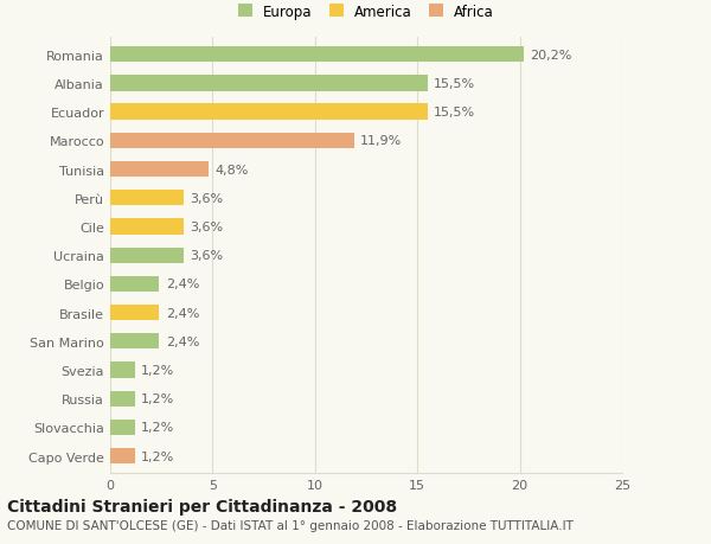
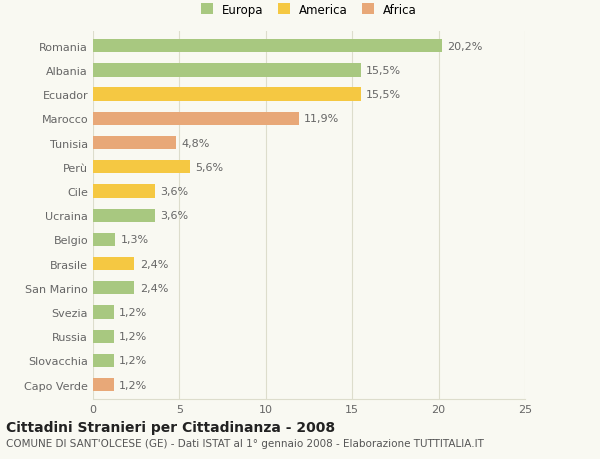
Perù: 3,6% -> 5,6%
Belgio: 2,4% -> 1,3%
